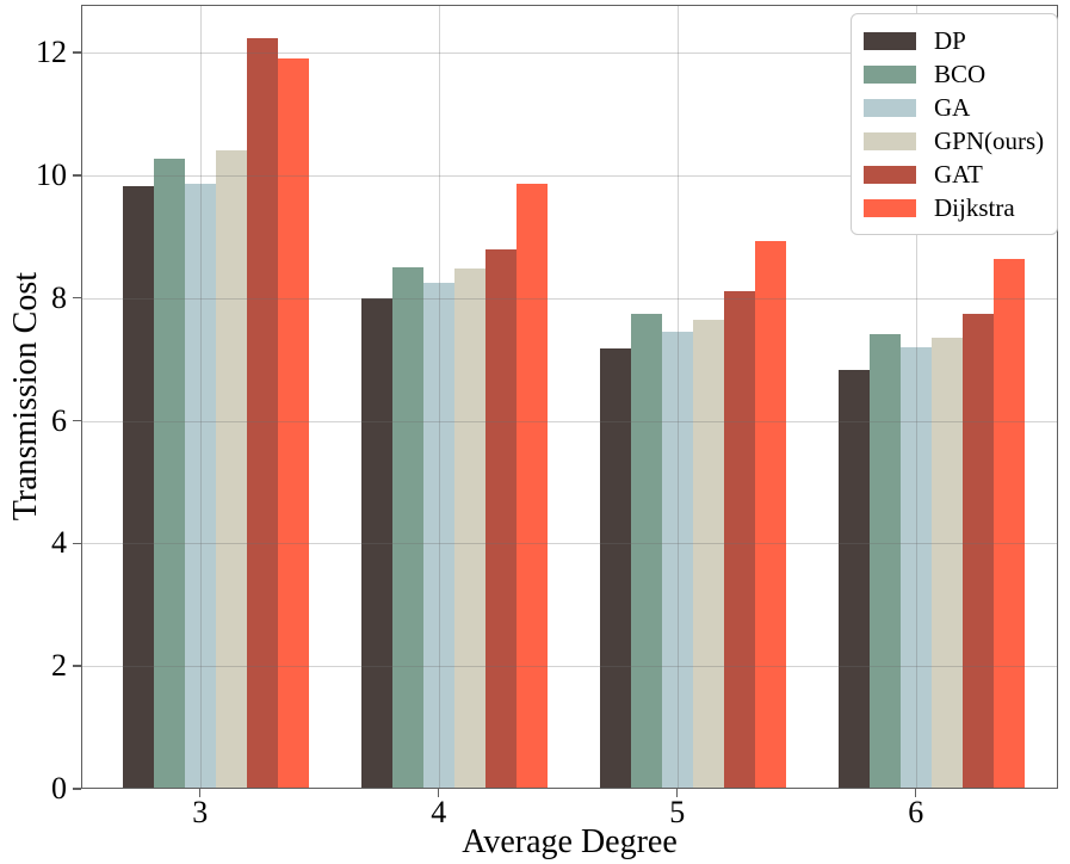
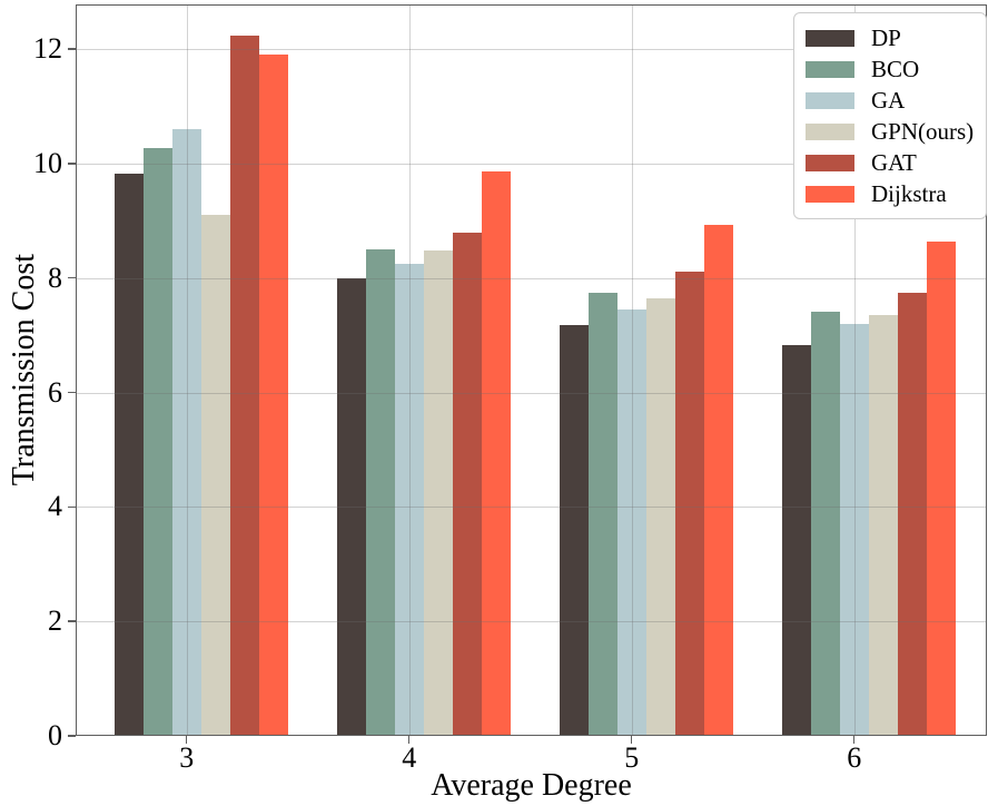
GA/3: 9.9 -> 10.6
GPN(ours)/3: 10.4 -> 9.1
